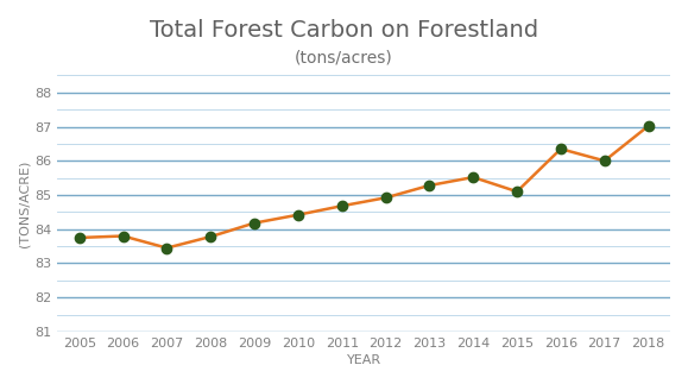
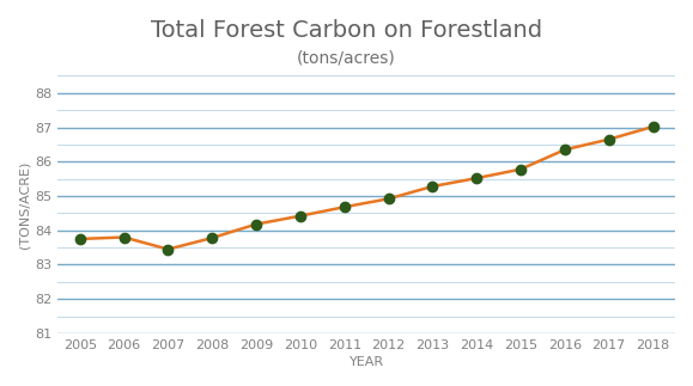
2015: 85.10 -> 85.78
2017: 86.00 -> 86.65
